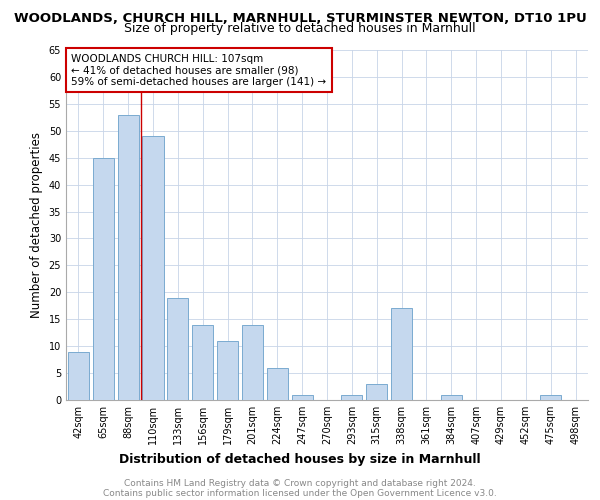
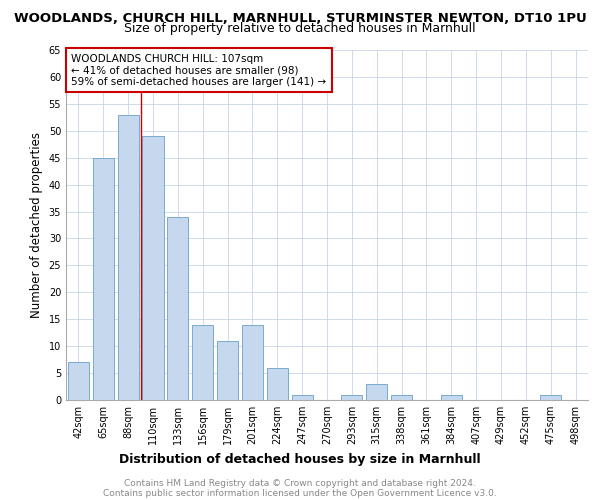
42sqm: 9 -> 7
133sqm: 19 -> 34
338sqm: 17 -> 1
